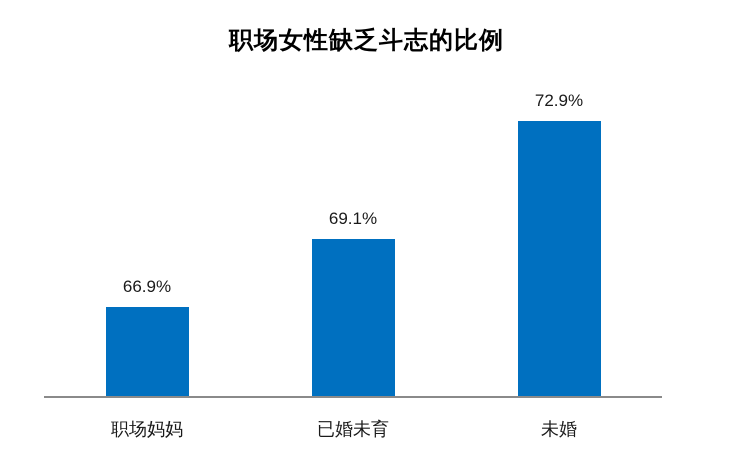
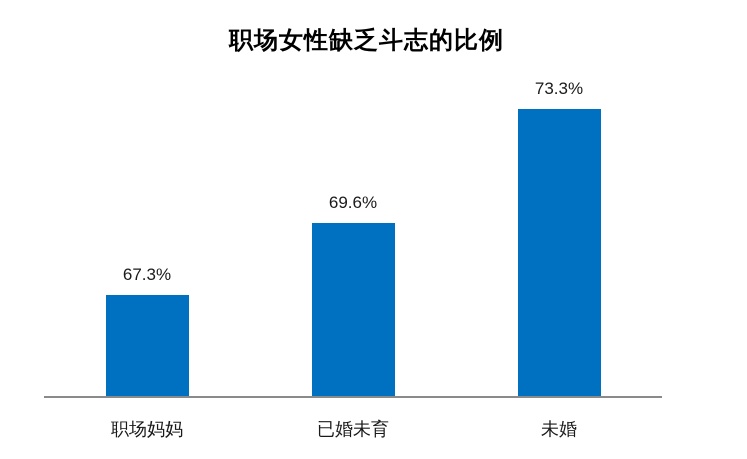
职场妈妈: 66.9% -> 67.3%
已婚未育: 69.1% -> 69.6%
未婚: 72.9% -> 73.3%
